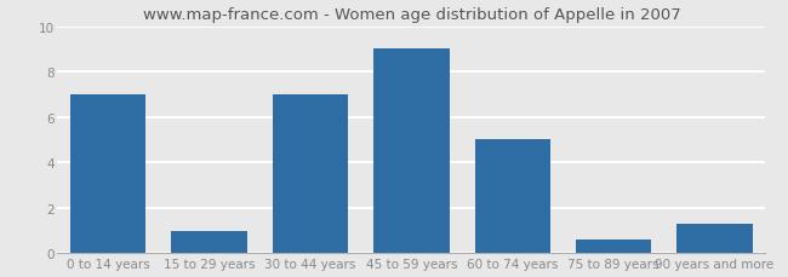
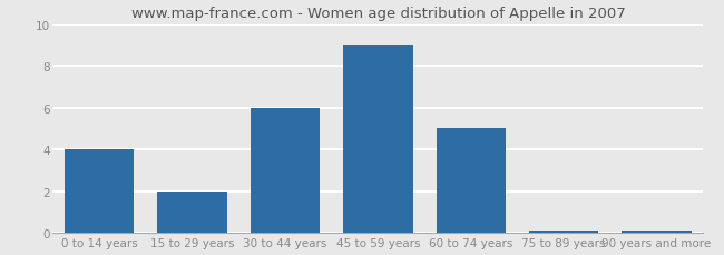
0 to 14 years: 7.0 -> 4.0
15 to 29 years: 1.0 -> 2.0
30 to 44 years: 7.0 -> 6.0
75 to 89 years: 0.6 -> 0.1
90 years and more: 1.3 -> 0.1
